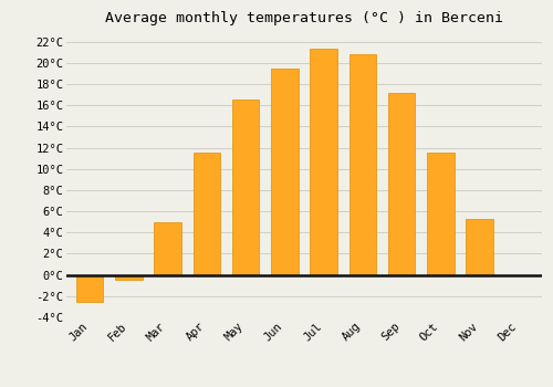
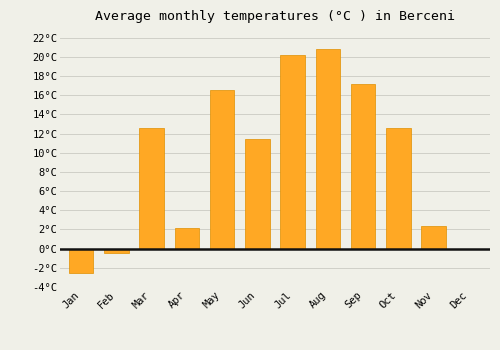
Mar: 5.0°C -> 12.6°C
Apr: 11.5°C -> 2.2°C
Jun: 19.5°C -> 11.4°C
Jul: 21.3°C -> 20.2°C
Oct: 11.5°C -> 12.6°C
Nov: 5.3°C -> 2.4°C
